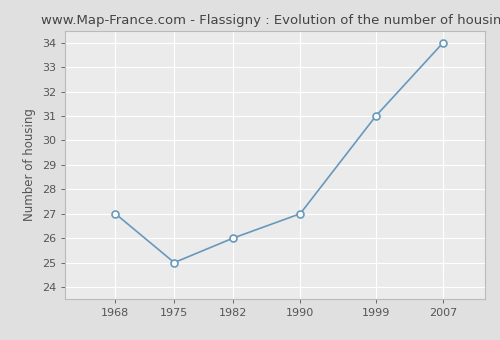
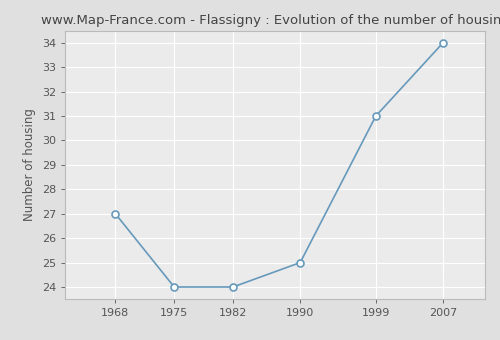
1975: 25 -> 24
1982: 26 -> 24
1990: 27 -> 25
